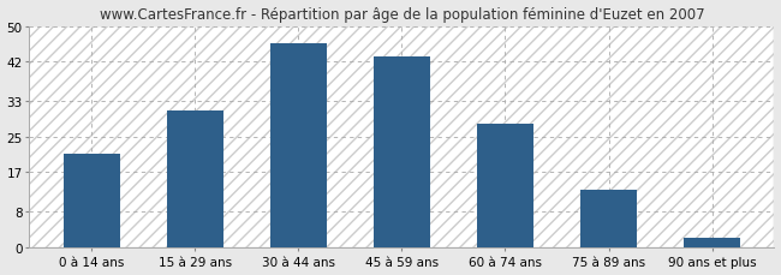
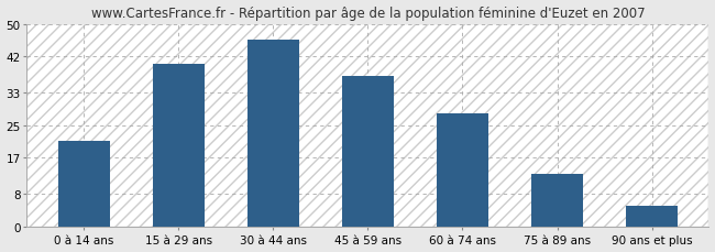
15 à 29 ans: 31 -> 40
45 à 59 ans: 43 -> 37
90 ans et plus: 2 -> 5
